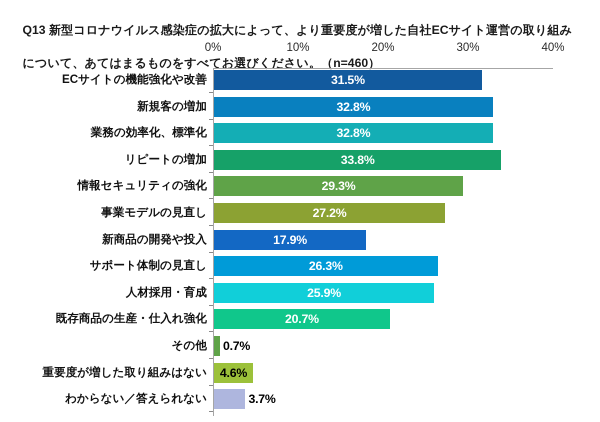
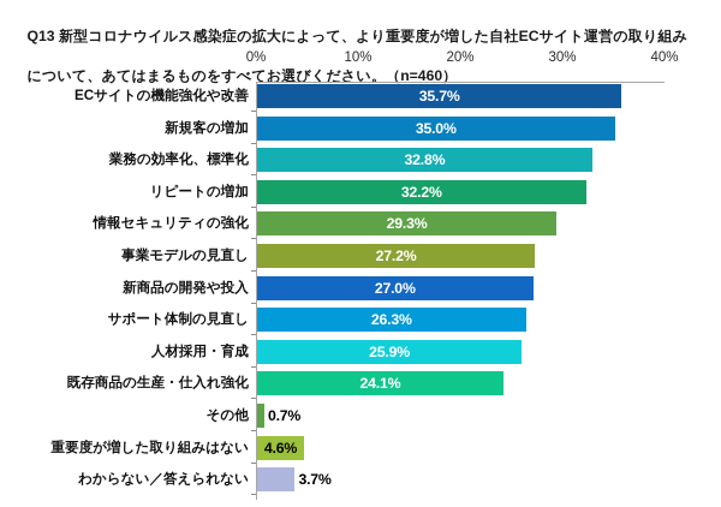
ECサイトの機能強化や改善: 31.5% -> 35.7%
新規客の増加: 32.8% -> 35.0%
リピートの増加: 33.8% -> 32.2%
新商品の開発や投入: 17.9% -> 27.0%
既存商品の生産・仕入れ強化: 20.7% -> 24.1%
